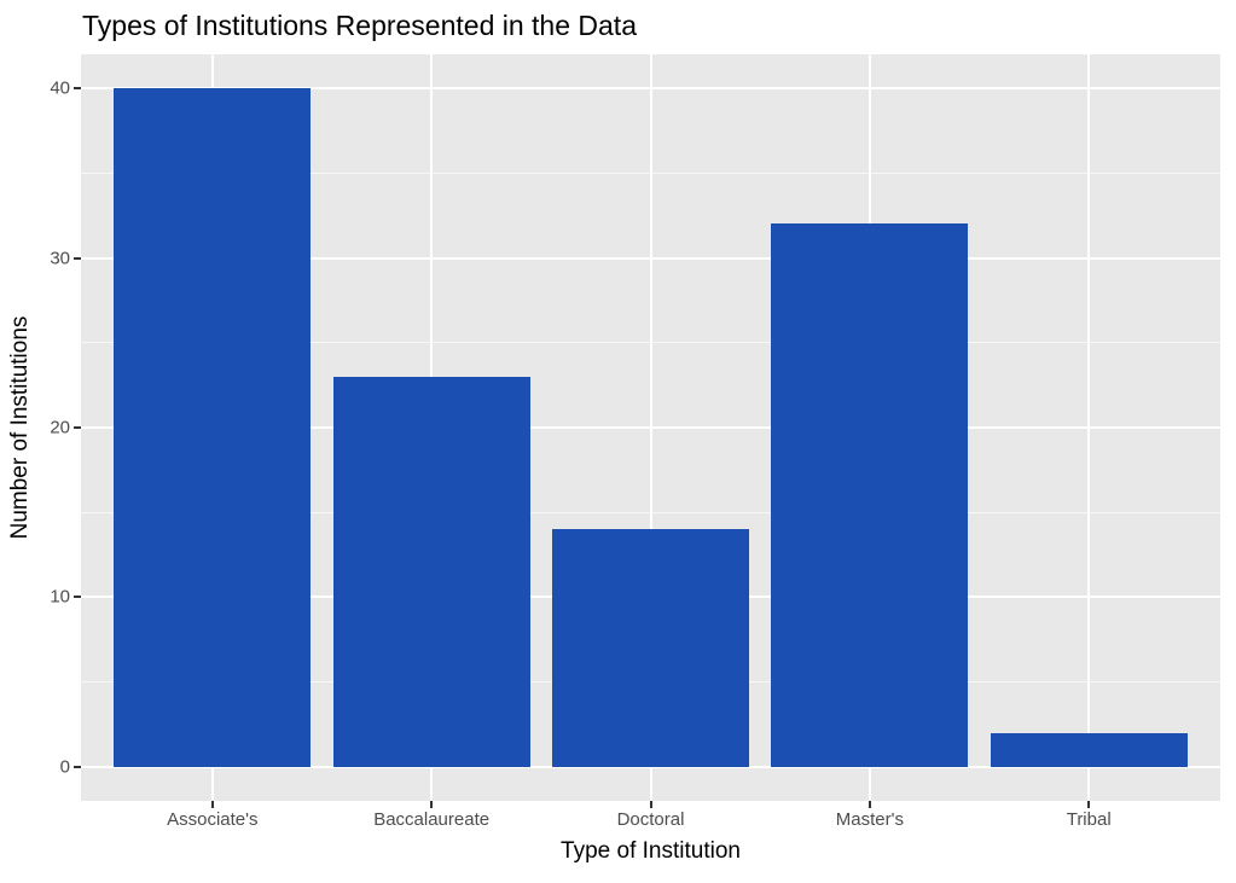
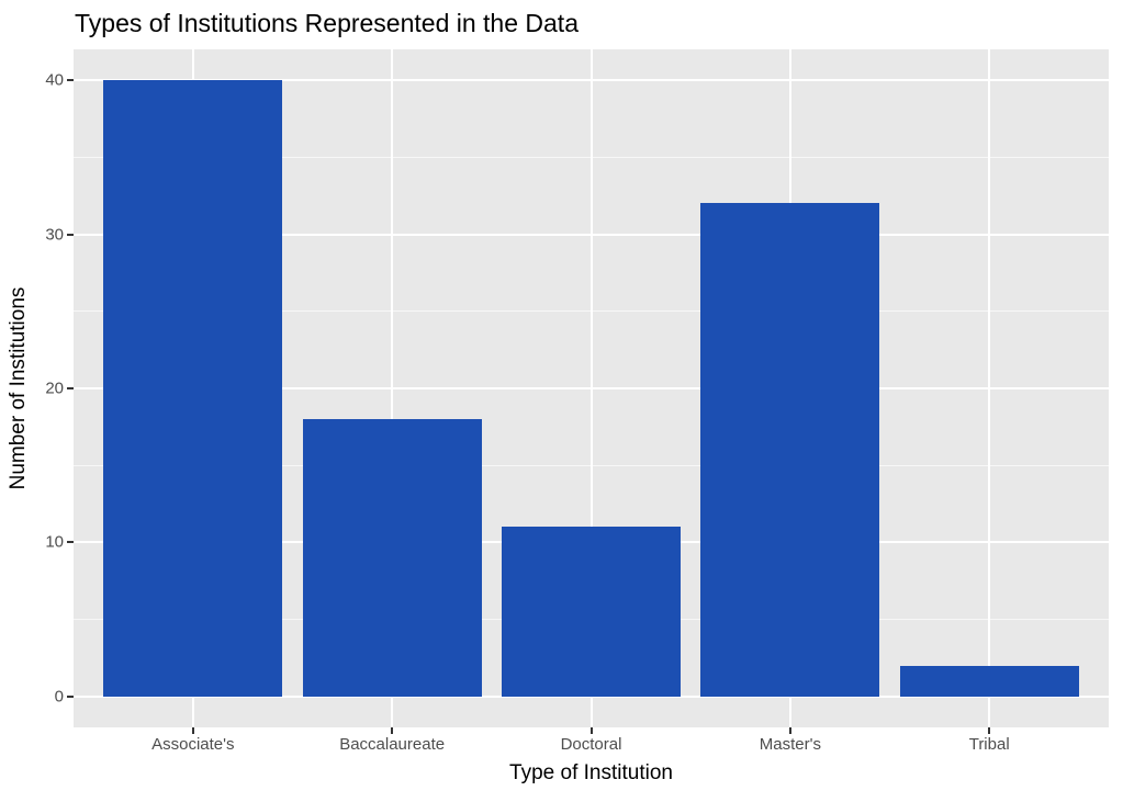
Baccalaureate: 23 -> 18
Doctoral: 14 -> 11
